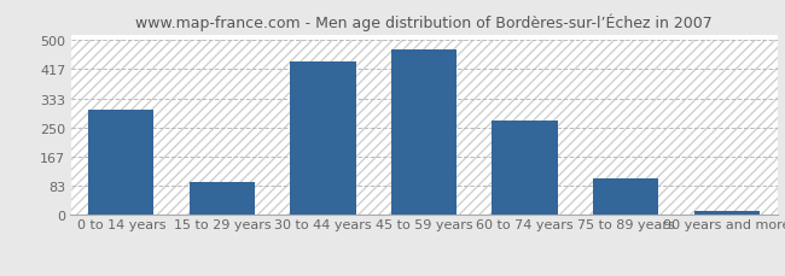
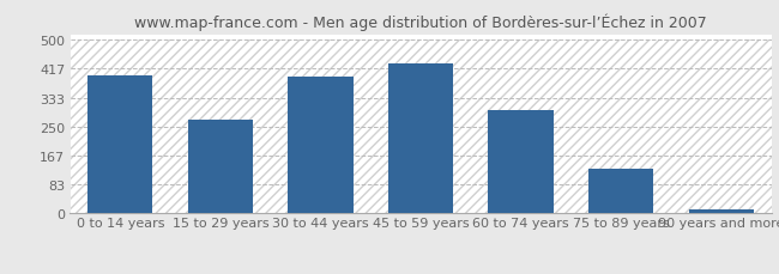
0 to 14 years: 300 -> 397
15 to 29 years: 95 -> 271
30 to 44 years: 440 -> 393
45 to 59 years: 475 -> 432
60 to 74 years: 270 -> 298
75 to 89 years: 105 -> 128
